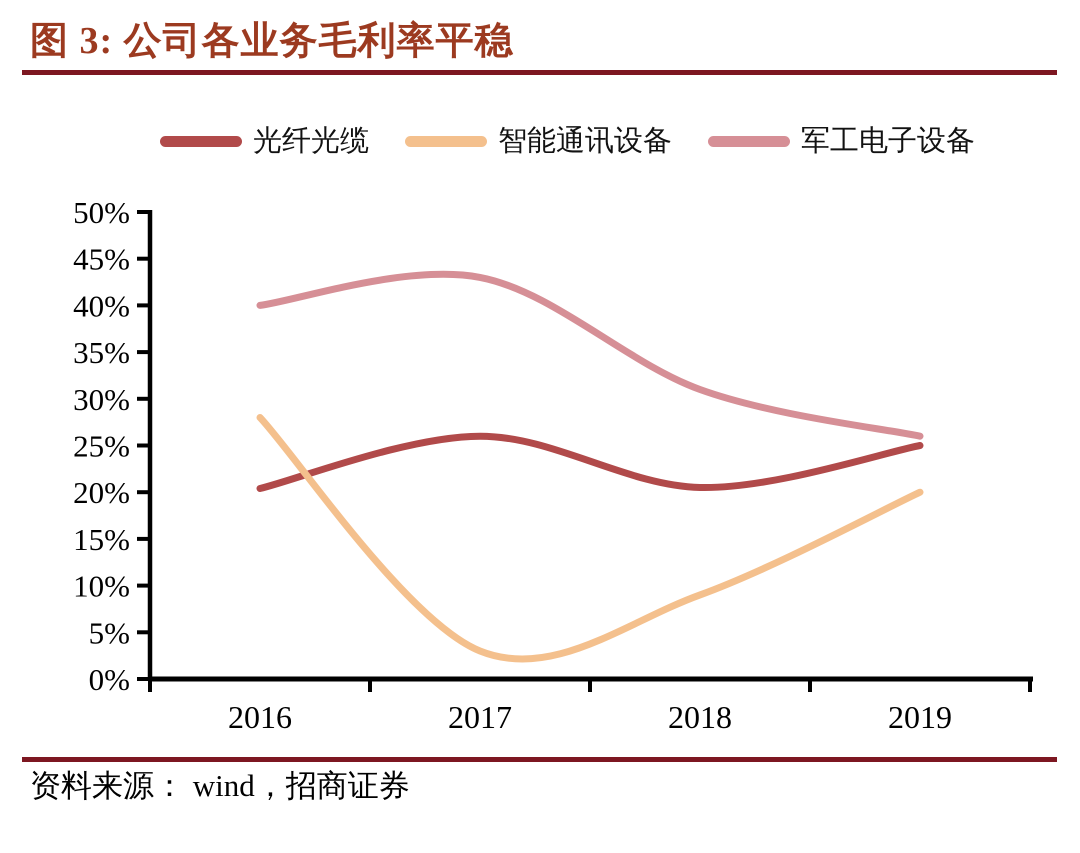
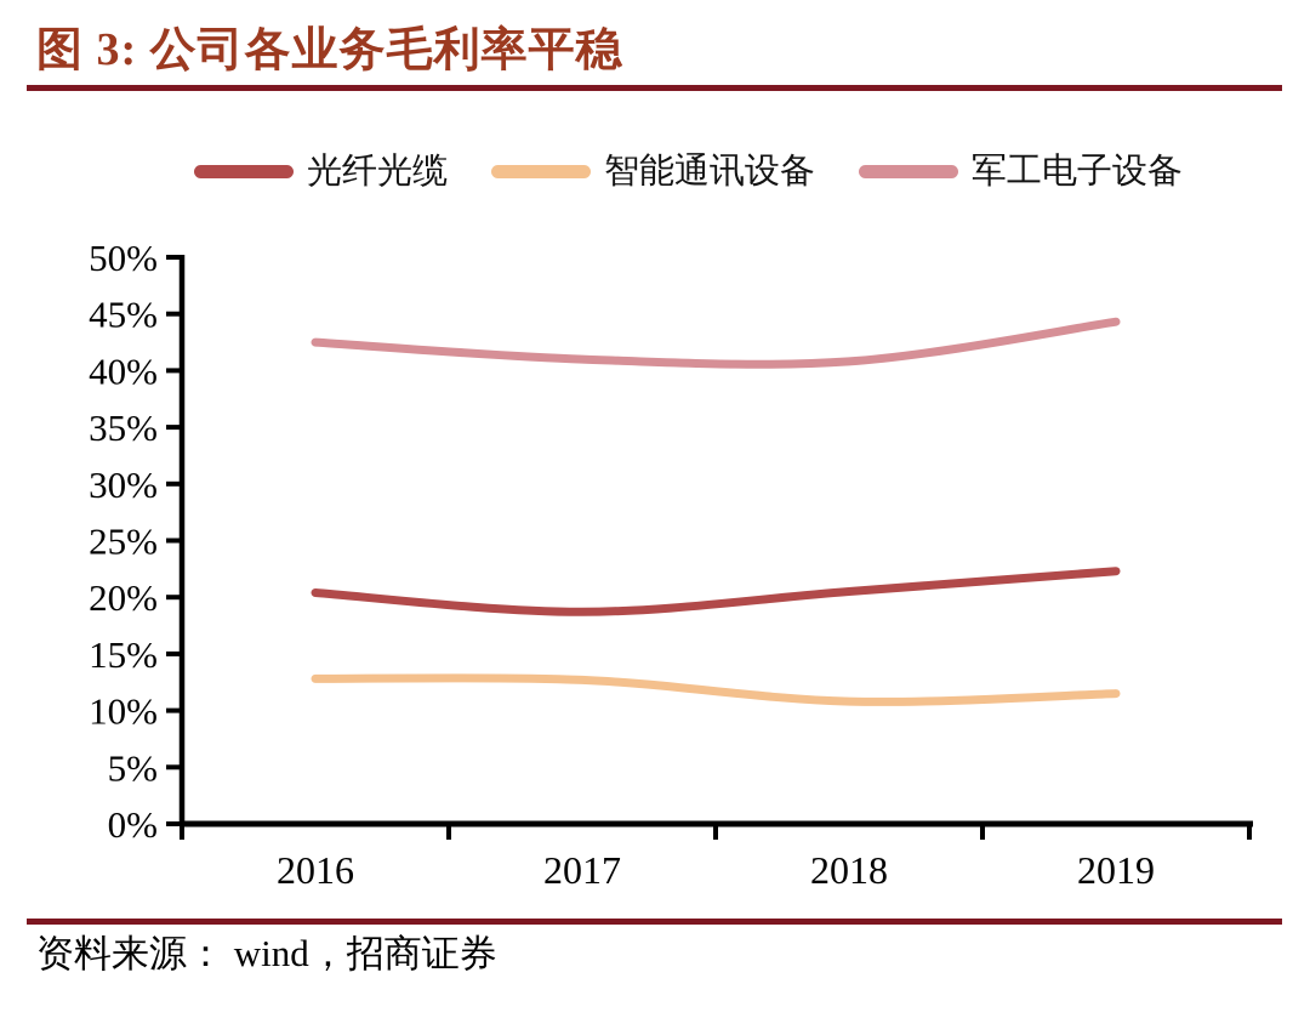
智能通讯设备/2016: 28% -> 13%
军工电子设备/2016: 40% -> 42%
光纤光缆/2017: 26% -> 19%
智能通讯设备/2017: 3% -> 13%
军工电子设备/2017: 43% -> 41%
智能通讯设备/2018: 9% -> 11%
军工电子设备/2018: 31% -> 41%
光纤光缆/2019: 25% -> 22%
智能通讯设备/2019: 20% -> 12%
军工电子设备/2019: 26% -> 44%
